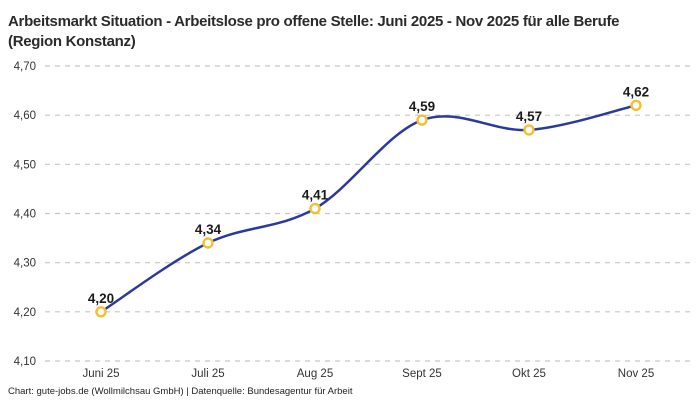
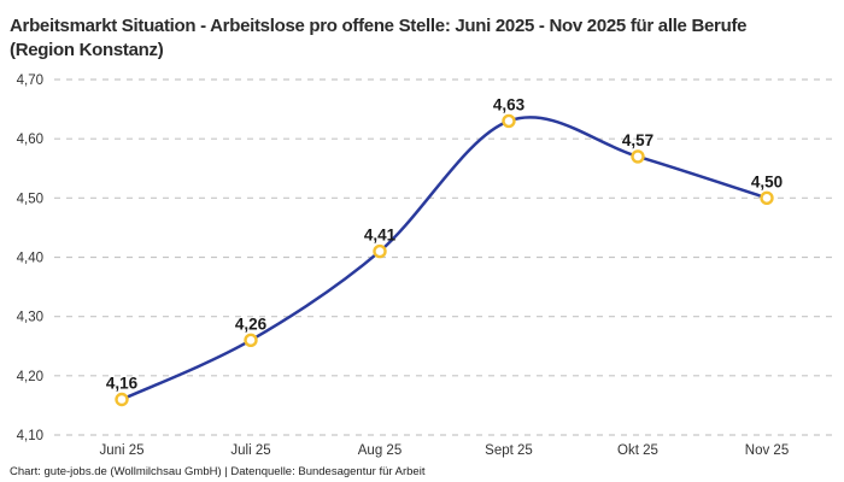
Juni 25: 4,20 -> 4,16
Juli 25: 4,34 -> 4,26
Sept 25: 4,59 -> 4,63
Nov 25: 4,62 -> 4,50
